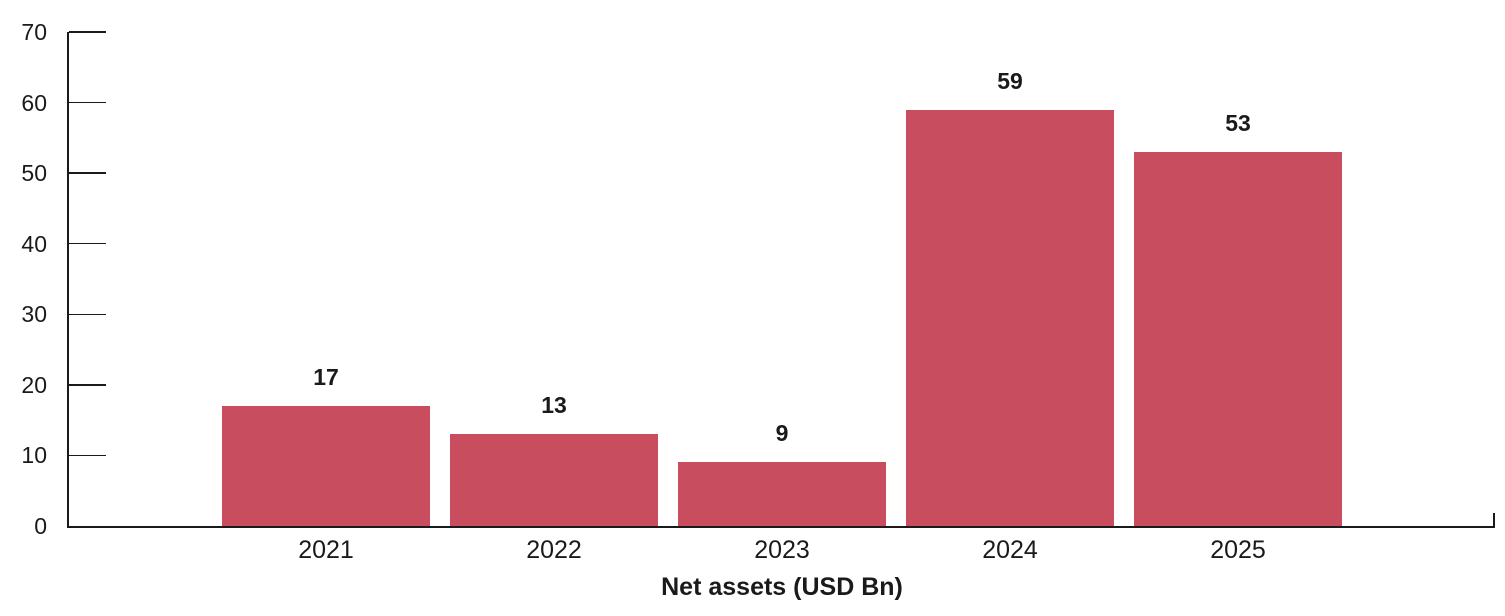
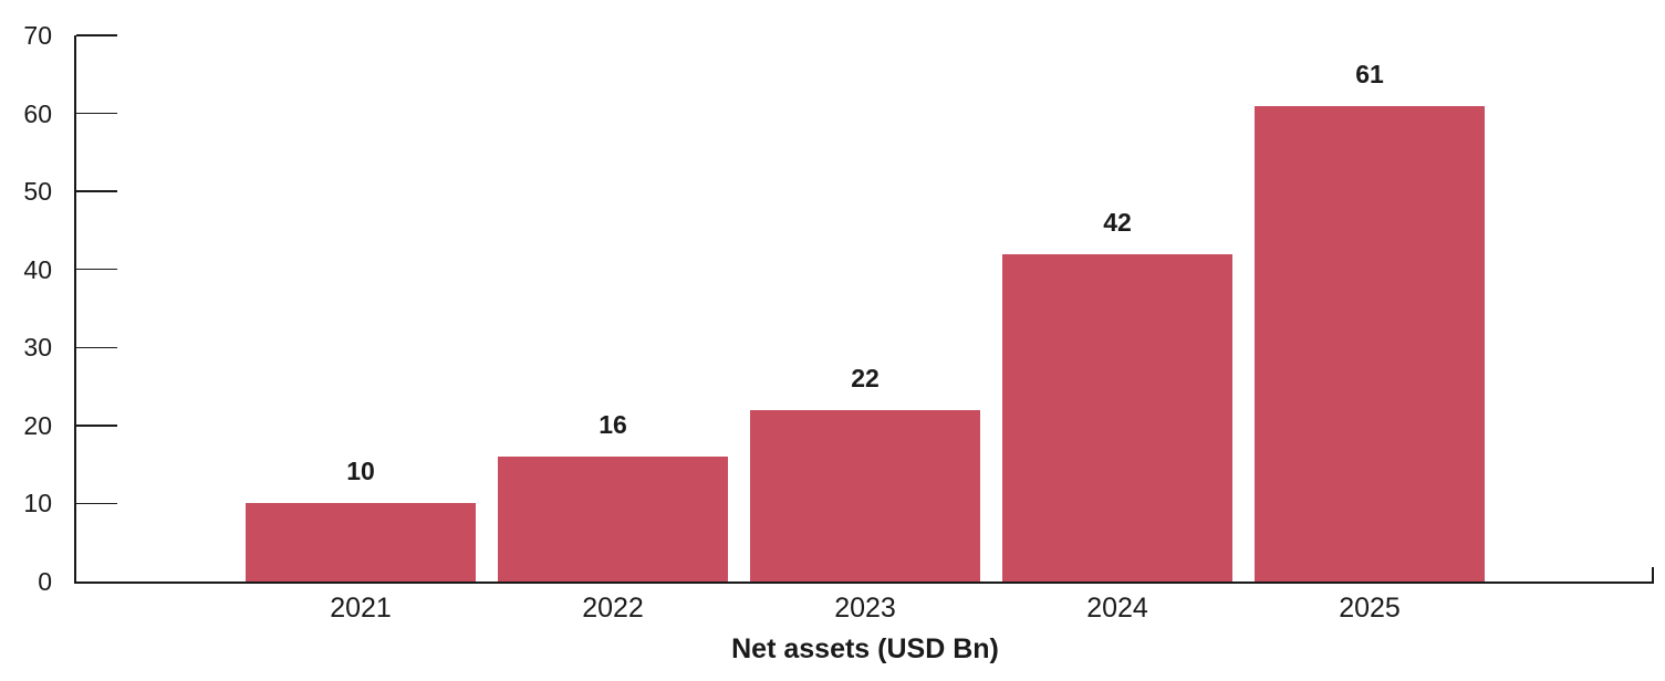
2021: 17 -> 10
2022: 13 -> 16
2023: 9 -> 22
2024: 59 -> 42
2025: 53 -> 61
